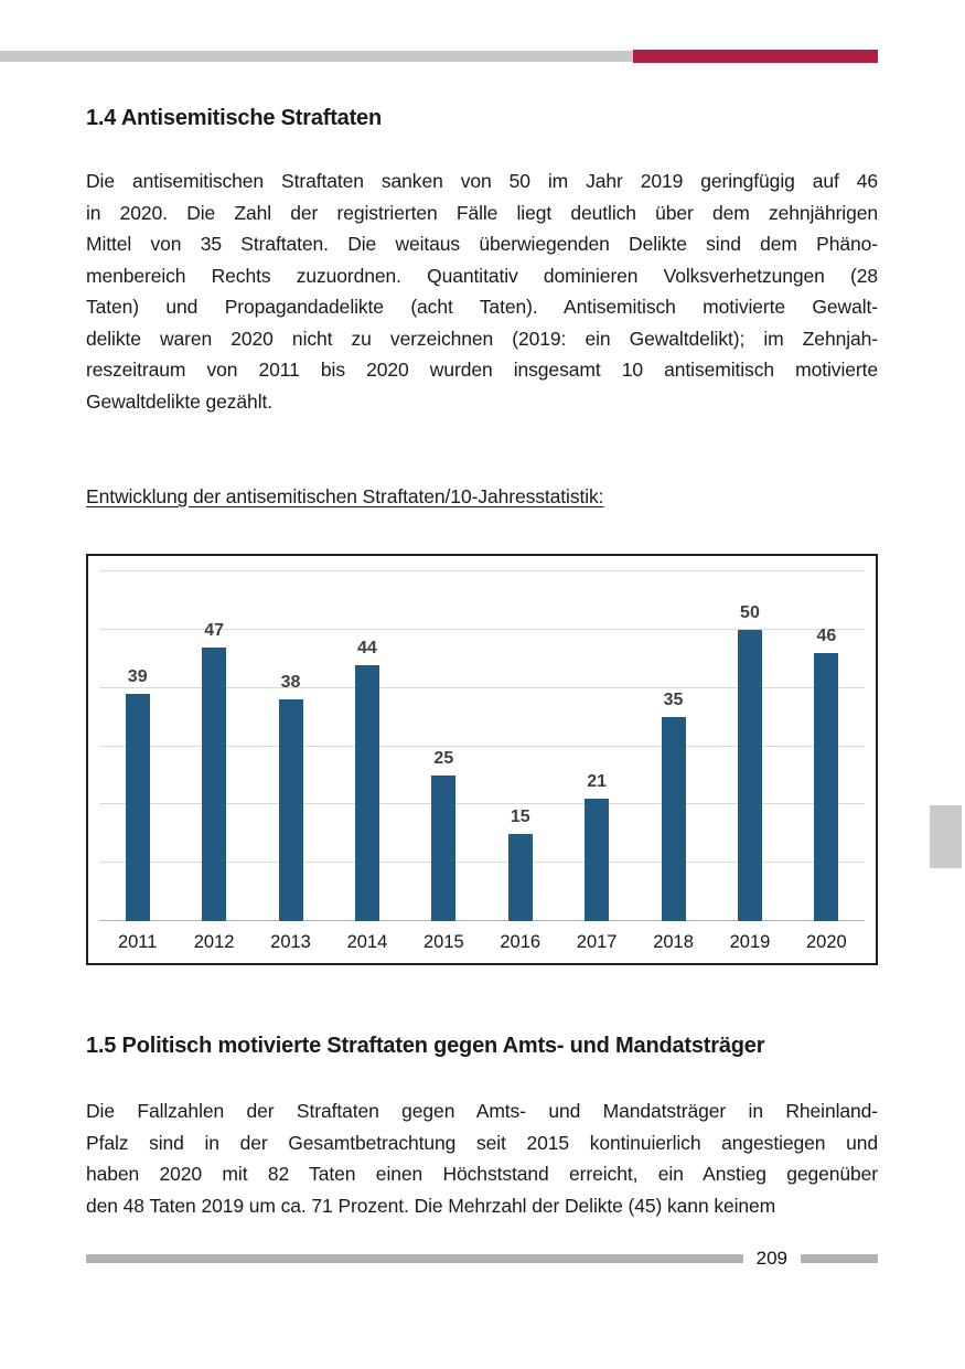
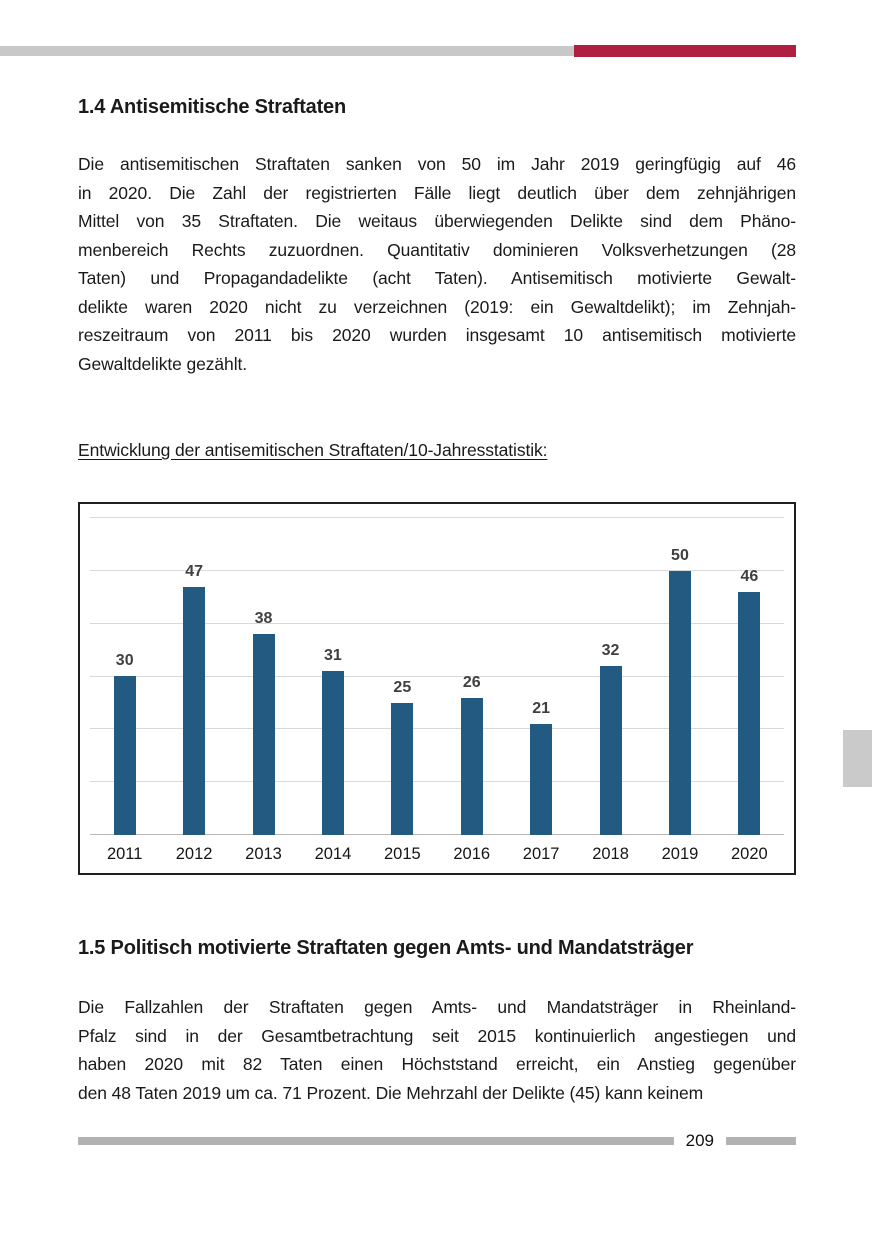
2011: 39 -> 30
2014: 44 -> 31
2016: 15 -> 26
2018: 35 -> 32
